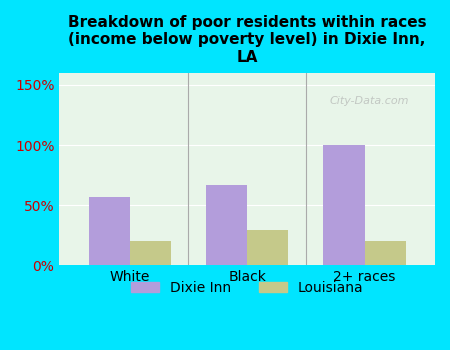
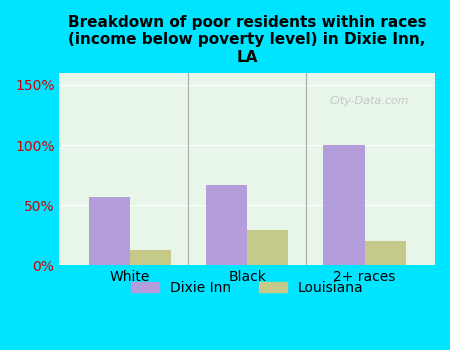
Louisiana/White: 20% -> 13%
